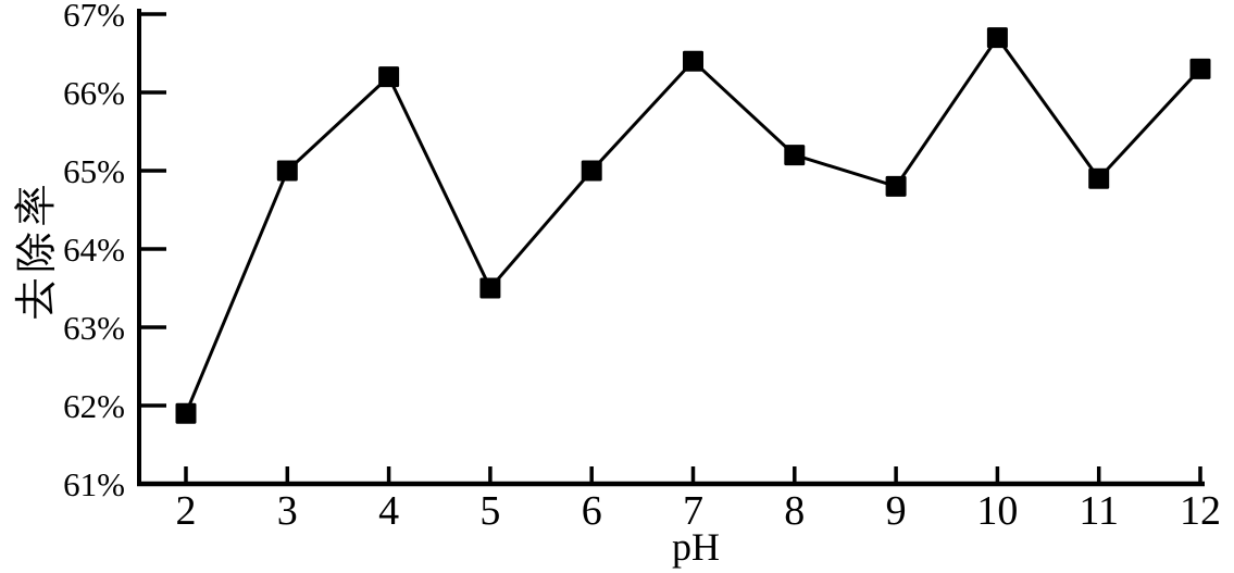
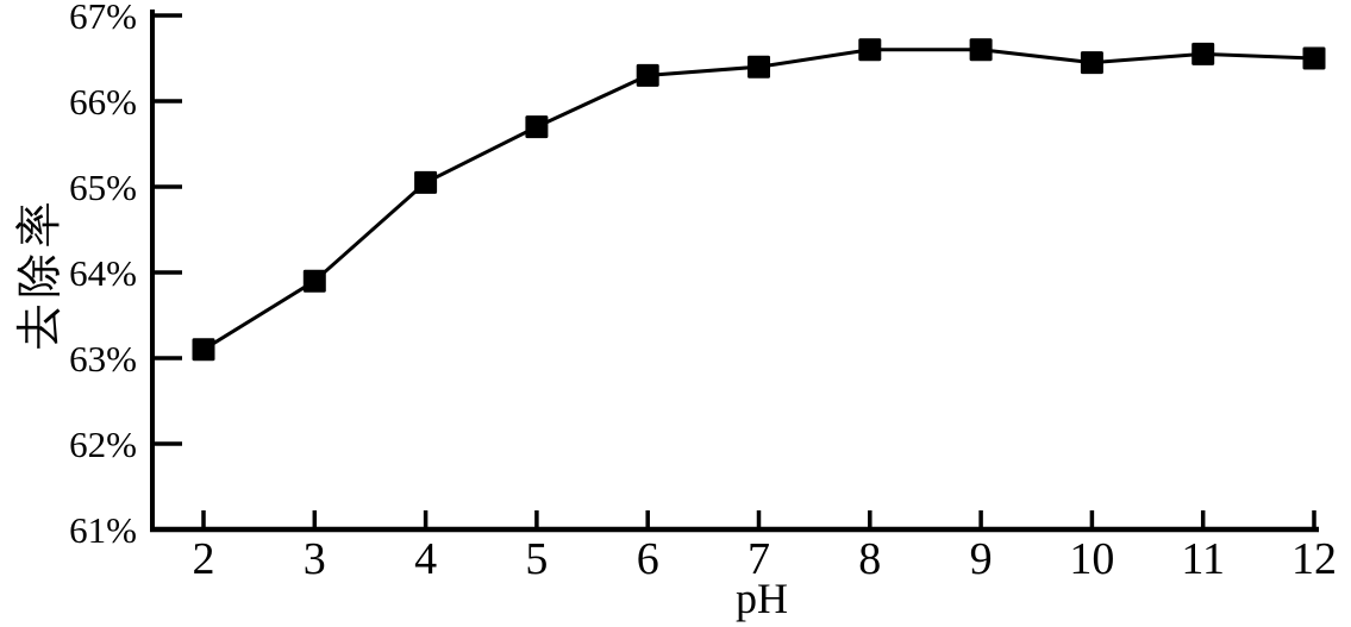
2: 61.9% -> 63.1%
3: 65.0% -> 63.9%
4: 66.2% -> 65.0%
5: 63.5% -> 65.7%
6: 65.0% -> 66.3%
8: 65.2% -> 66.6%
9: 64.8% -> 66.6%
10: 66.7% -> 66.5%
11: 64.9% -> 66.5%
12: 66.3% -> 66.5%
